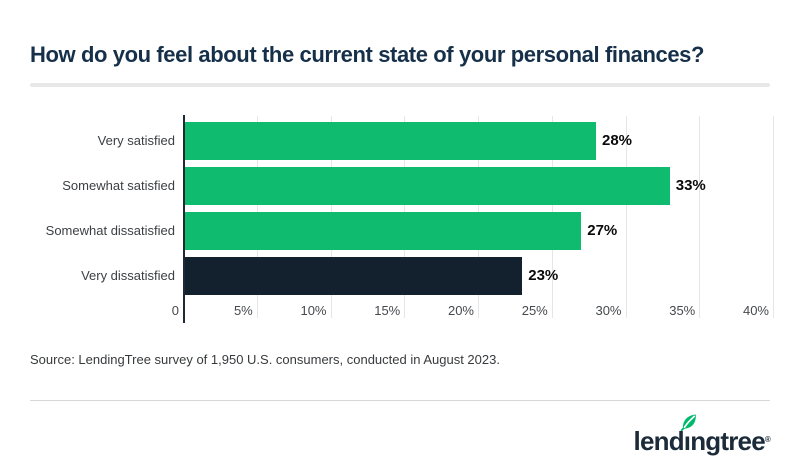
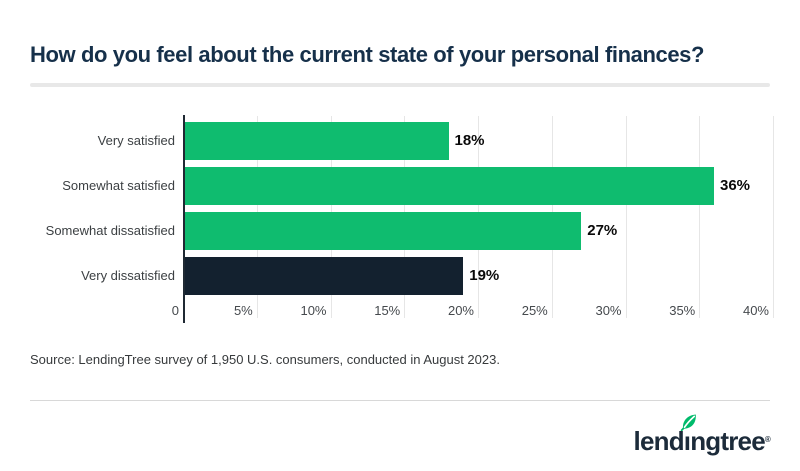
Very satisfied: 28% -> 18%
Somewhat satisfied: 33% -> 36%
Very dissatisfied: 23% -> 19%
